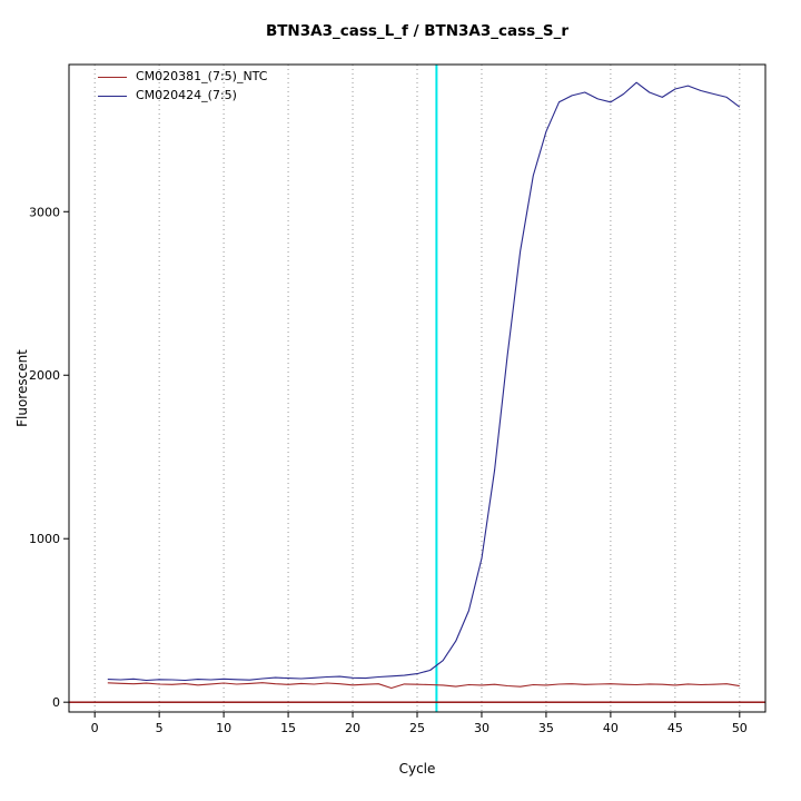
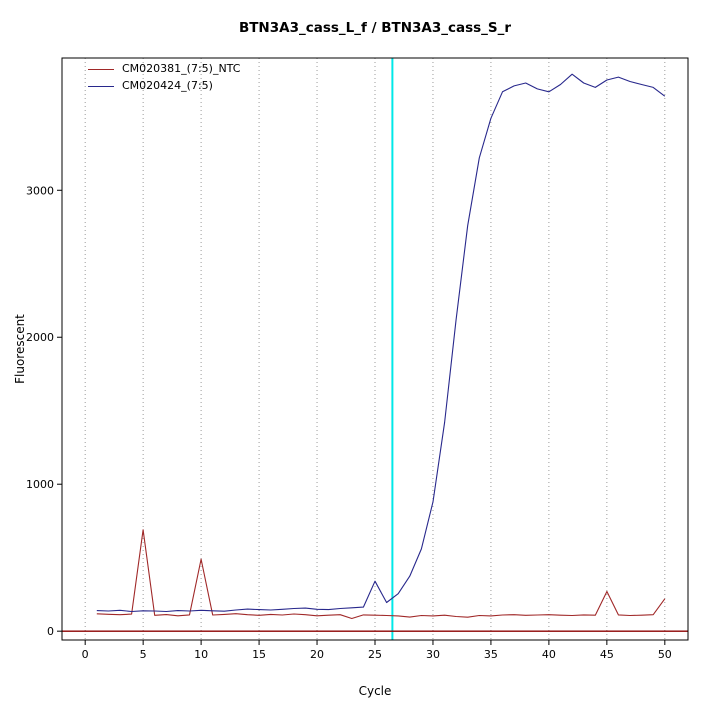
CM020381_(7:5)_NTC/5: 110 -> 690
CM020381_(7:5)_NTC/10: 120 -> 490
CM020424_(7:5)/25: 170 -> 340
CM020381_(7:5)_NTC/45: 100 -> 270
CM020381_(7:5)_NTC/50: 100 -> 220
